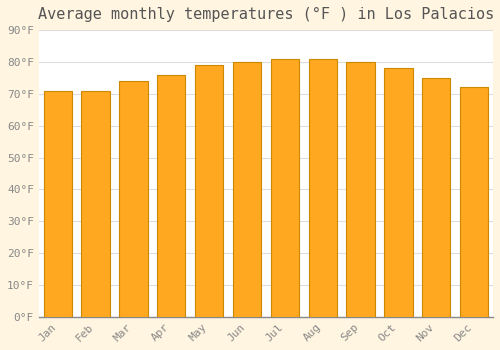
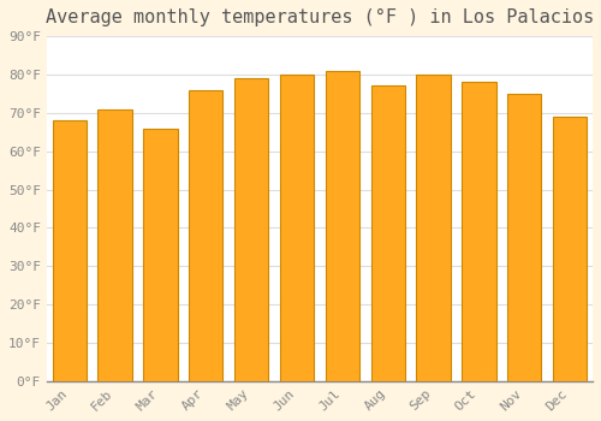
Jan: 71°F -> 68°F
Mar: 74°F -> 66°F
Aug: 81°F -> 77°F
Dec: 72°F -> 69°F
